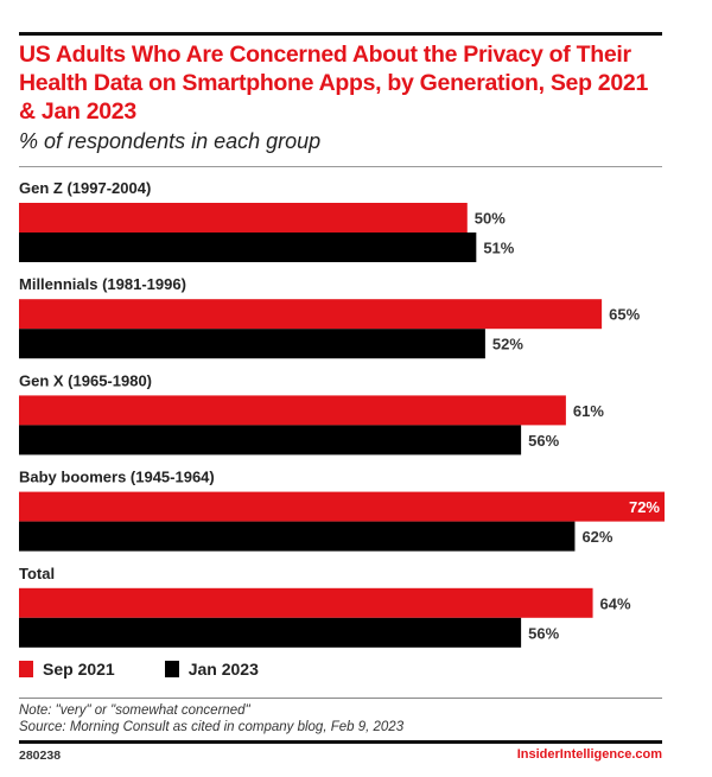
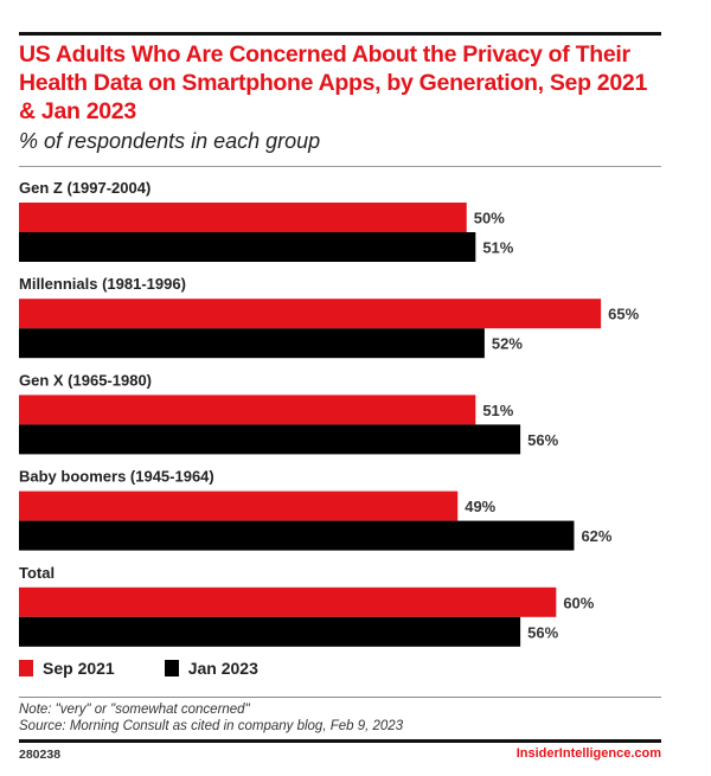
Sep 2021/Gen X (1965-1980): 61% -> 51%
Sep 2021/Baby boomers (1945-1964): 72% -> 49%
Sep 2021/Total: 64% -> 60%
